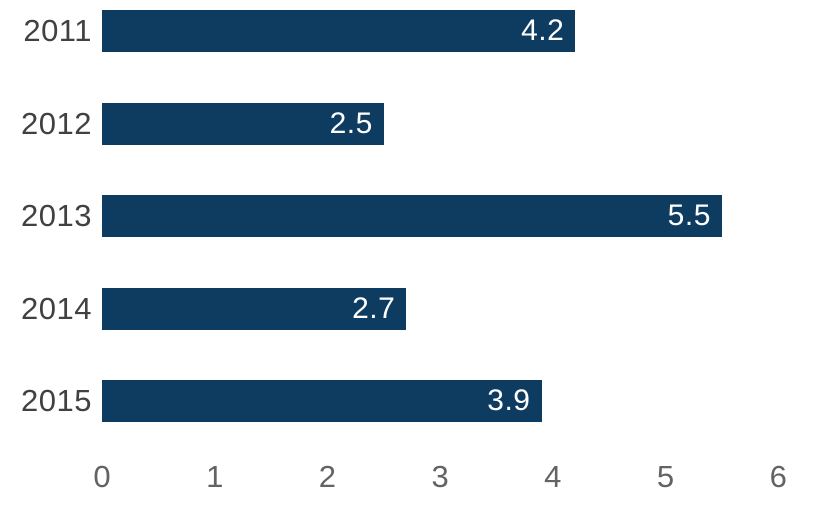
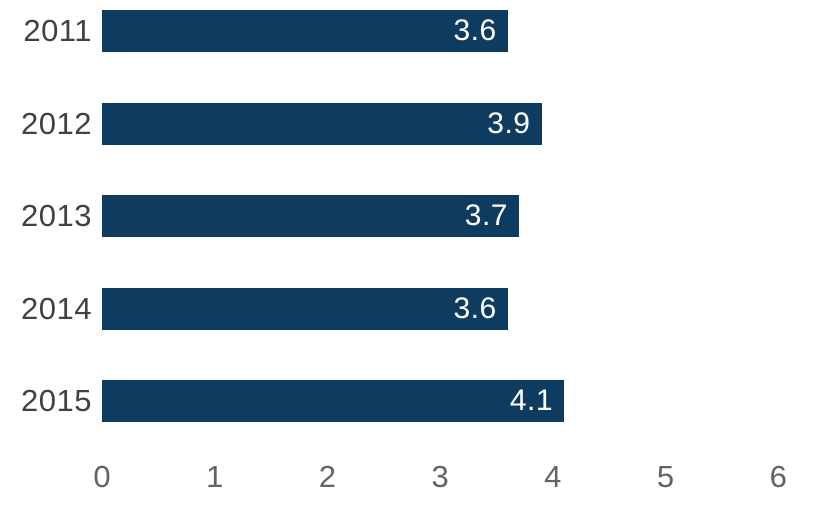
2011: 4.2 -> 3.6
2012: 2.5 -> 3.9
2013: 5.5 -> 3.7
2014: 2.7 -> 3.6
2015: 3.9 -> 4.1
